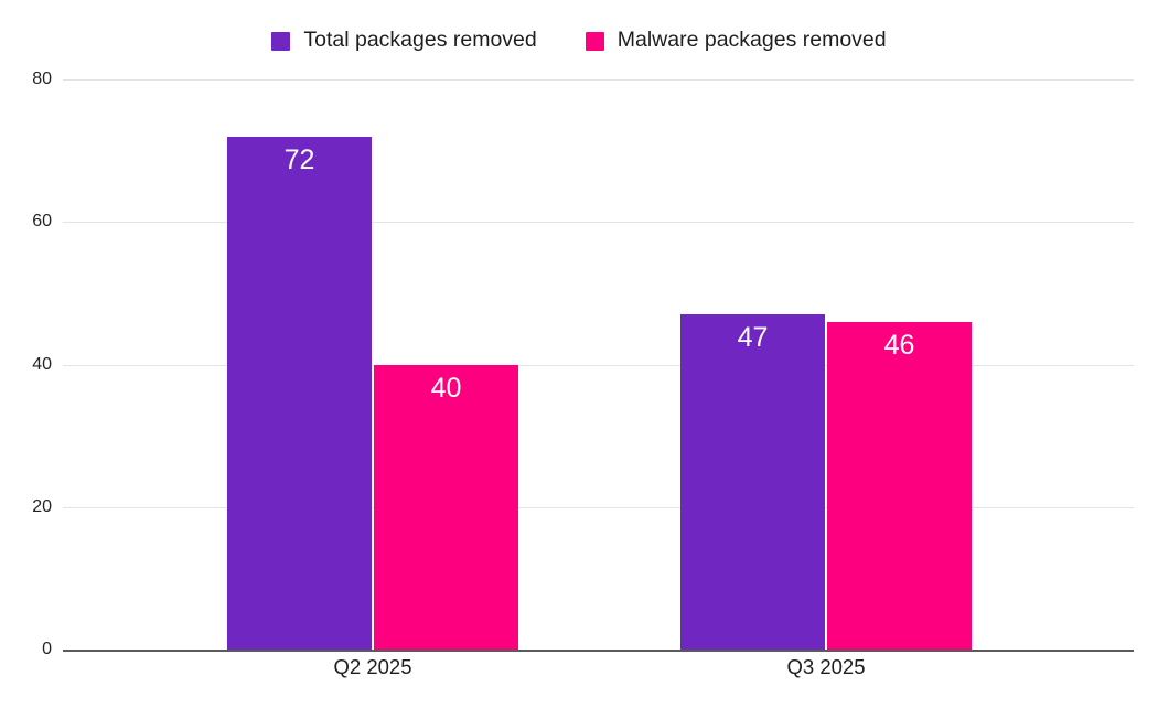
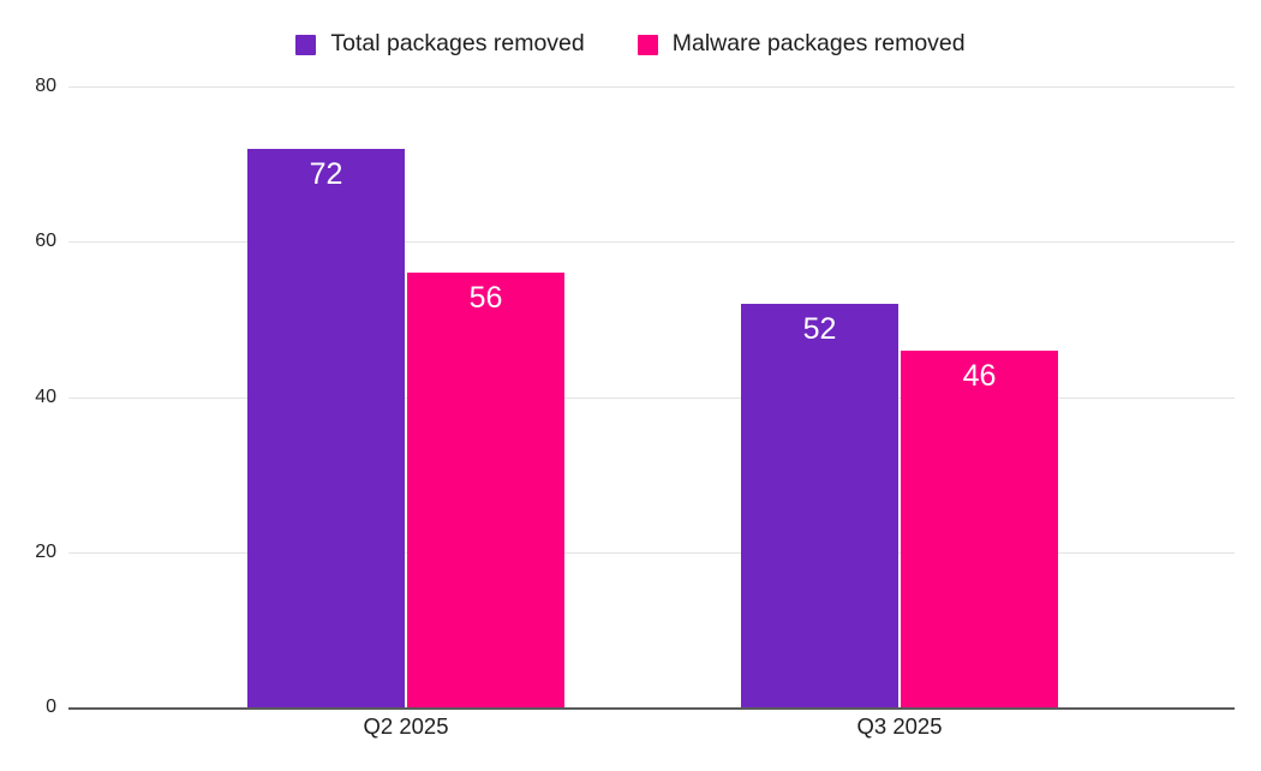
Malware packages removed/Q2 2025: 40 -> 56
Total packages removed/Q3 2025: 47 -> 52
